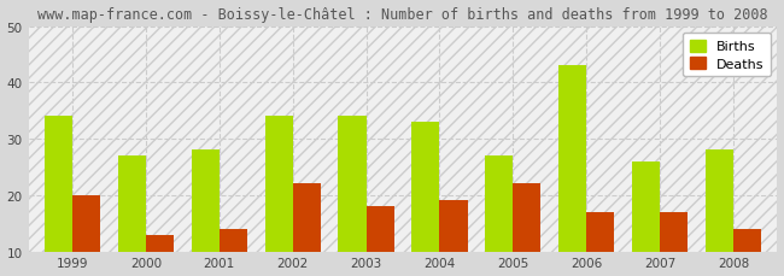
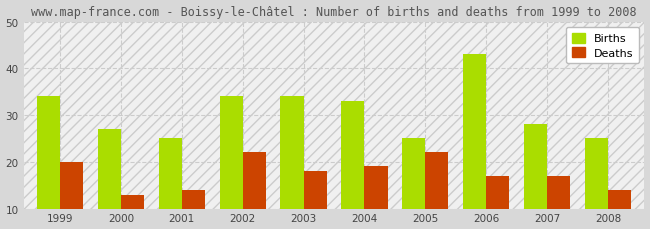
Births/2001: 28 -> 25
Births/2005: 27 -> 25
Births/2007: 26 -> 28
Births/2008: 28 -> 25
